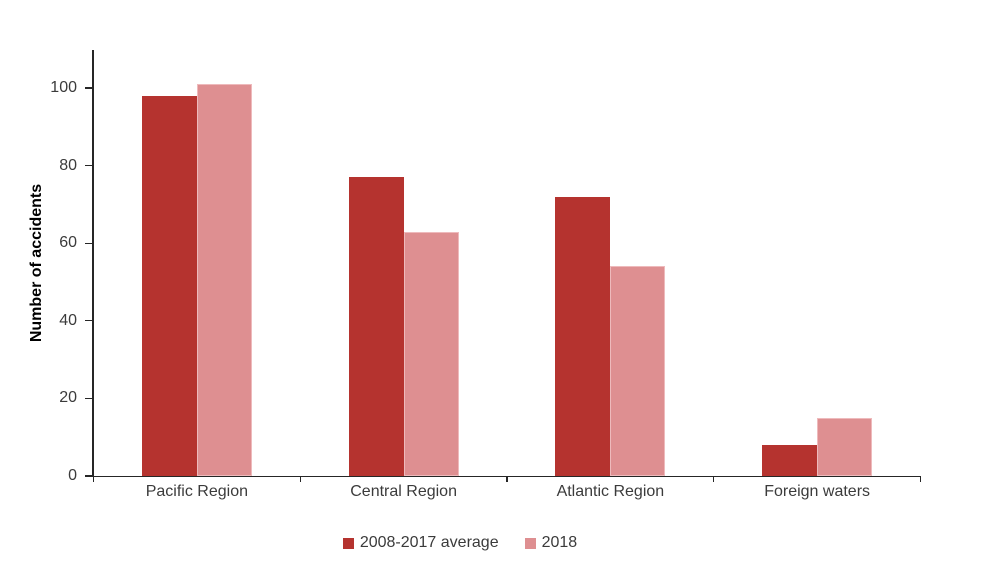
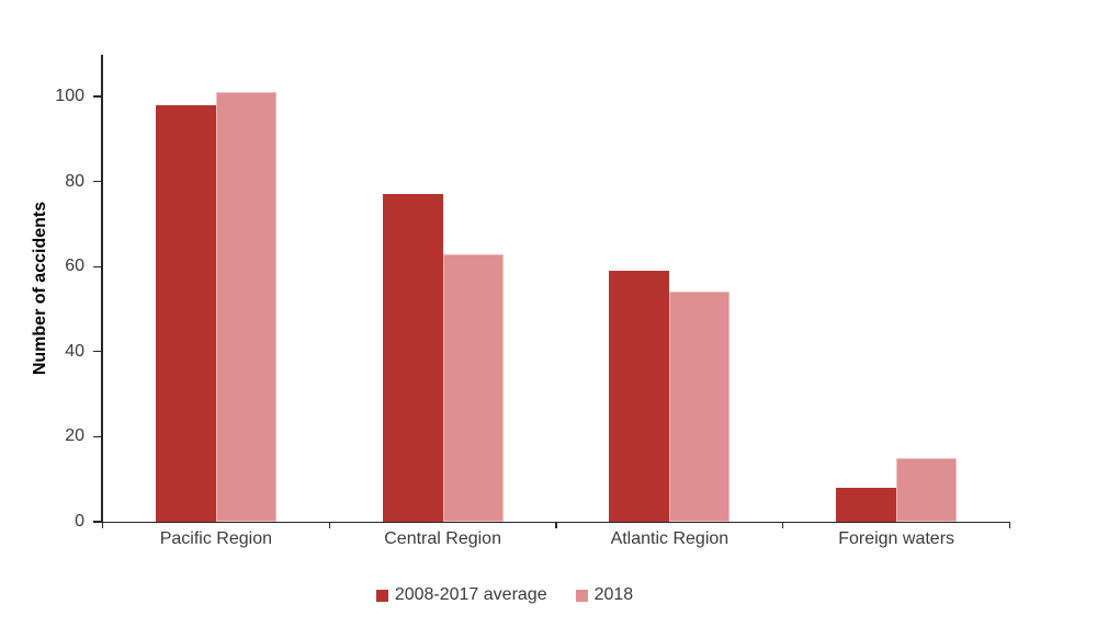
2008-2017 average/Atlantic Region: 72 -> 59
